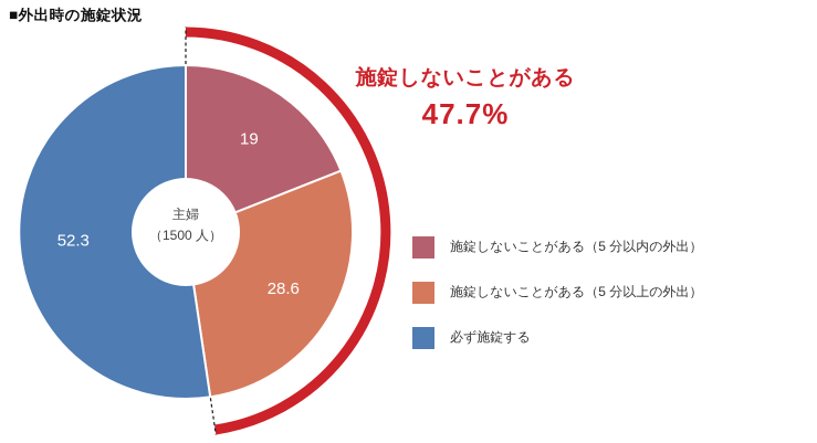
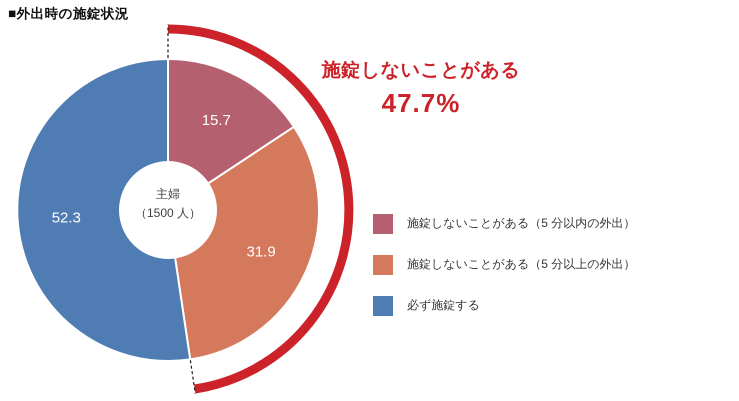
施錠しないことがある（5 分以内の外出）: 19 -> 15.7
施錠しないことがある（5 分以上の外出）: 28.6 -> 31.9
